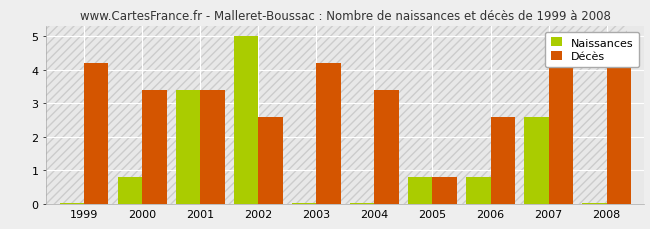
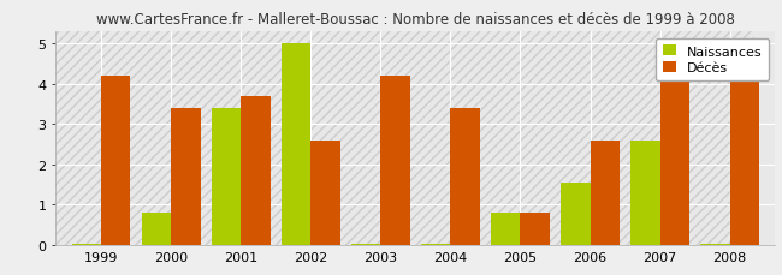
Décès/2001: 3.4 -> 3.7
Naissances/2006: 0.80 -> 1.55
